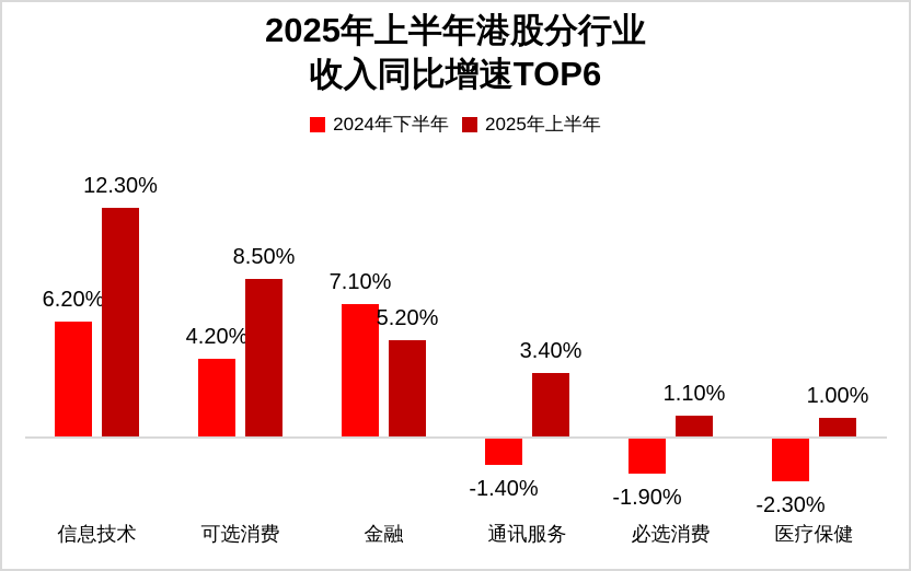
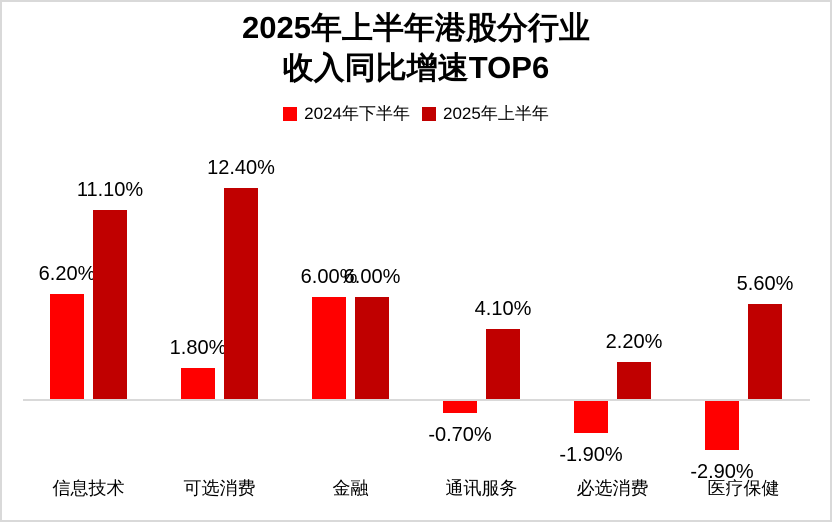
2025年上半年/信息技术: 12.30% -> 11.10%
2024年下半年/可选消费: 4.20% -> 1.80%
2025年上半年/可选消费: 8.50% -> 12.40%
2024年下半年/金融: 7.10% -> 6.00%
2025年上半年/金融: 5.20% -> 6.00%
2024年下半年/通讯服务: -1.40% -> -0.70%
2025年上半年/通讯服务: 3.40% -> 4.10%
2025年上半年/必选消费: 1.10% -> 2.20%
2024年下半年/医疗保健: -2.30% -> -2.90%
2025年上半年/医疗保健: 1.00% -> 5.60%
